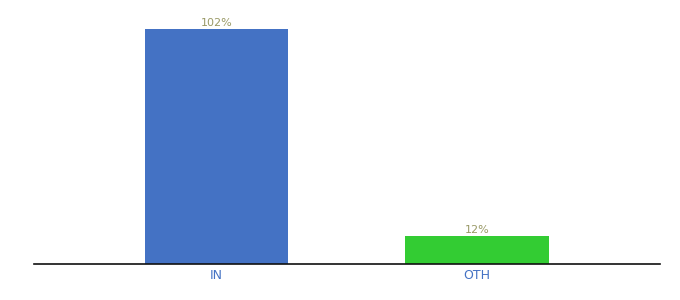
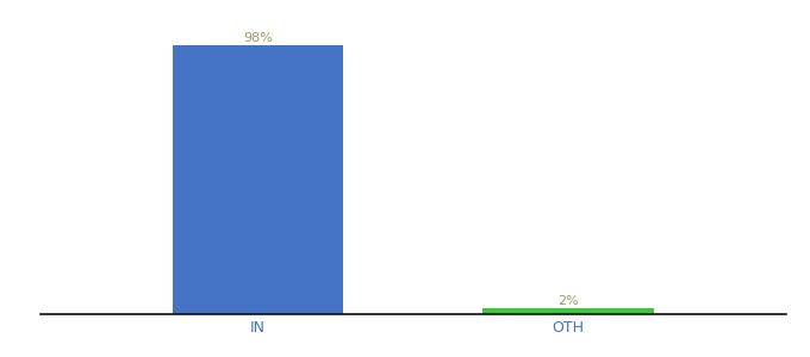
IN: 102% -> 98%
OTH: 12% -> 2%
